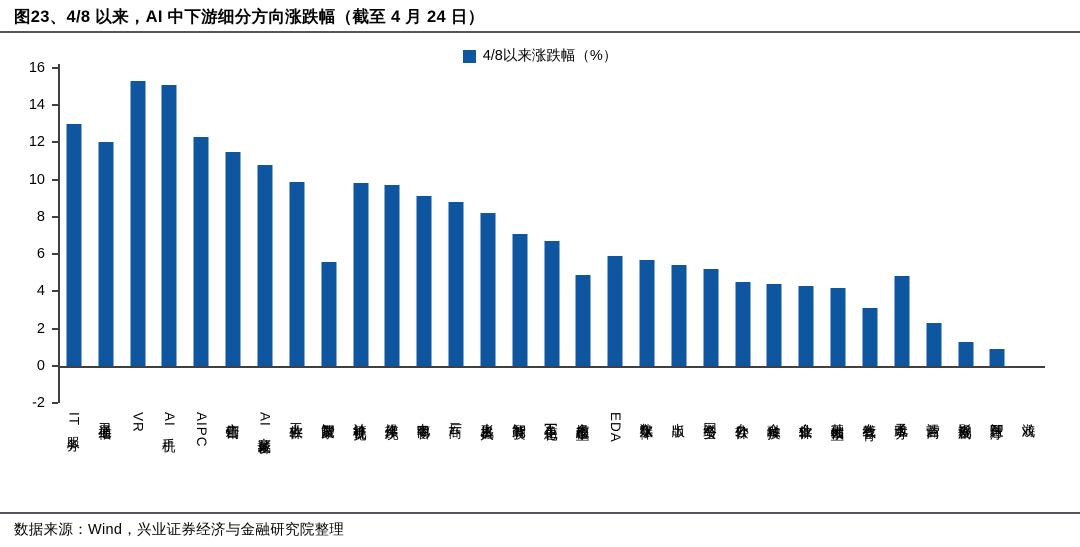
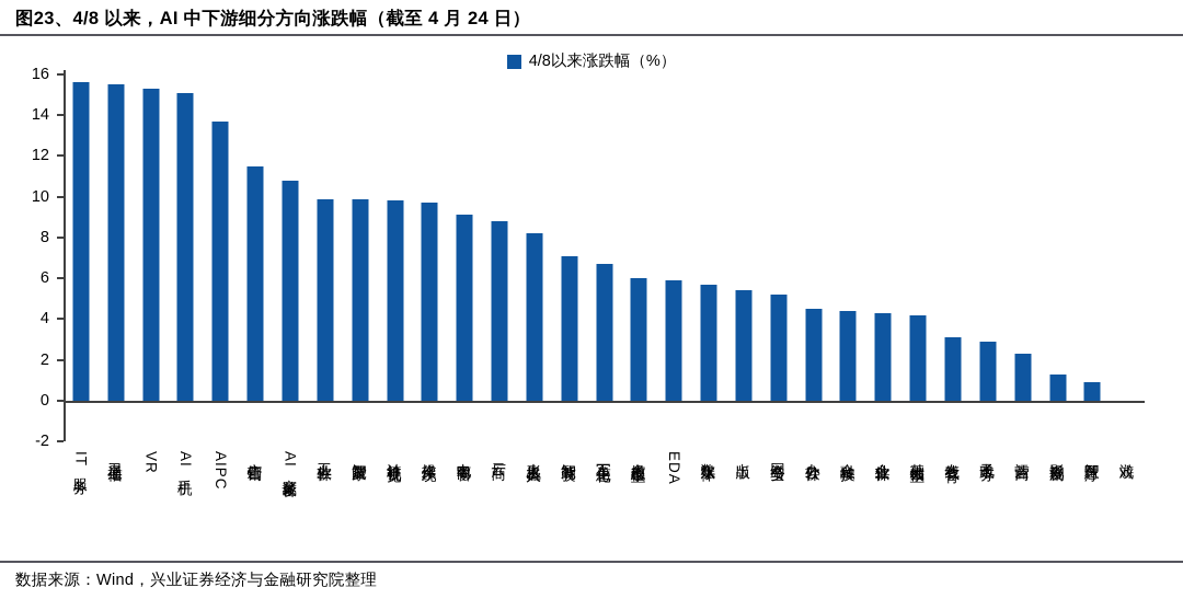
IT服务: 13.0 -> 15.6
卫星通信: 12.0 -> 15.5
AIPC: 12.3 -> 13.7
智能家居: 5.6 -> 9.9
多模态模型: 4.9 -> 6.0
电子政务: 4.8 -> 2.9
